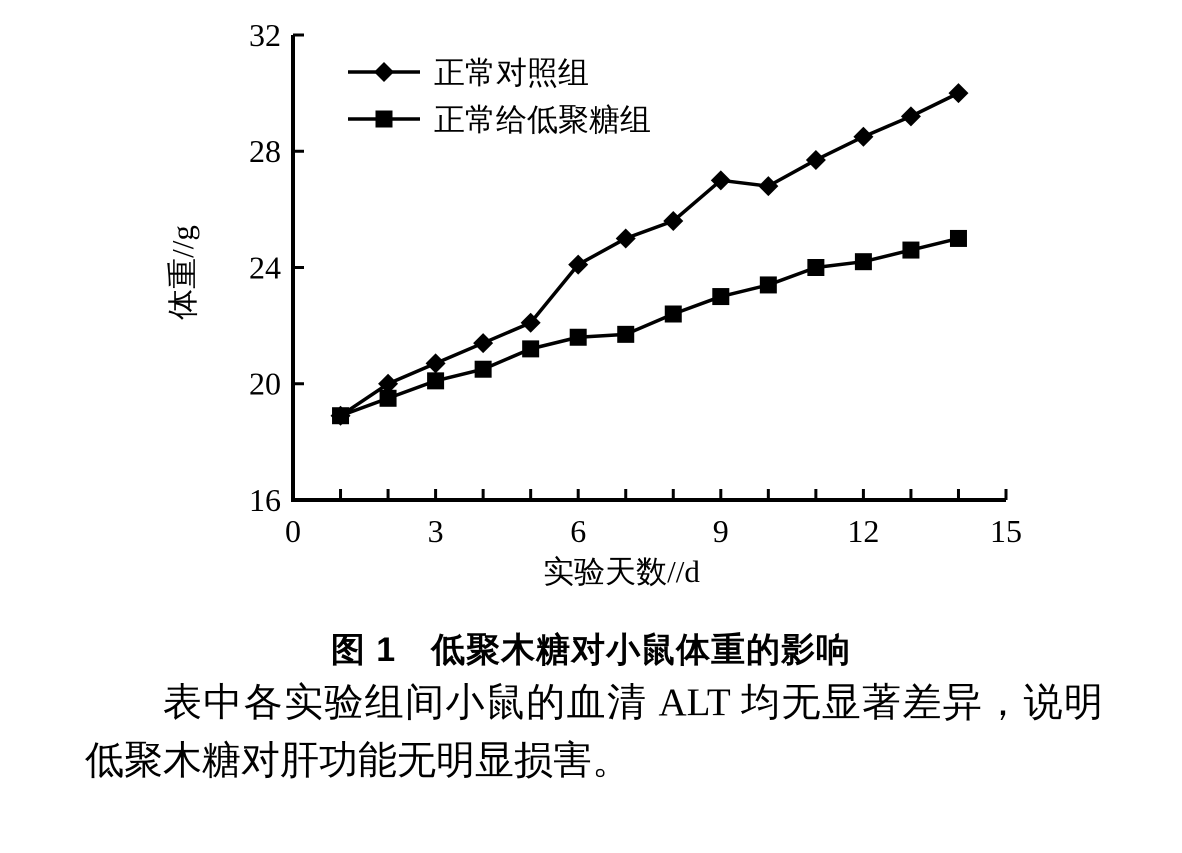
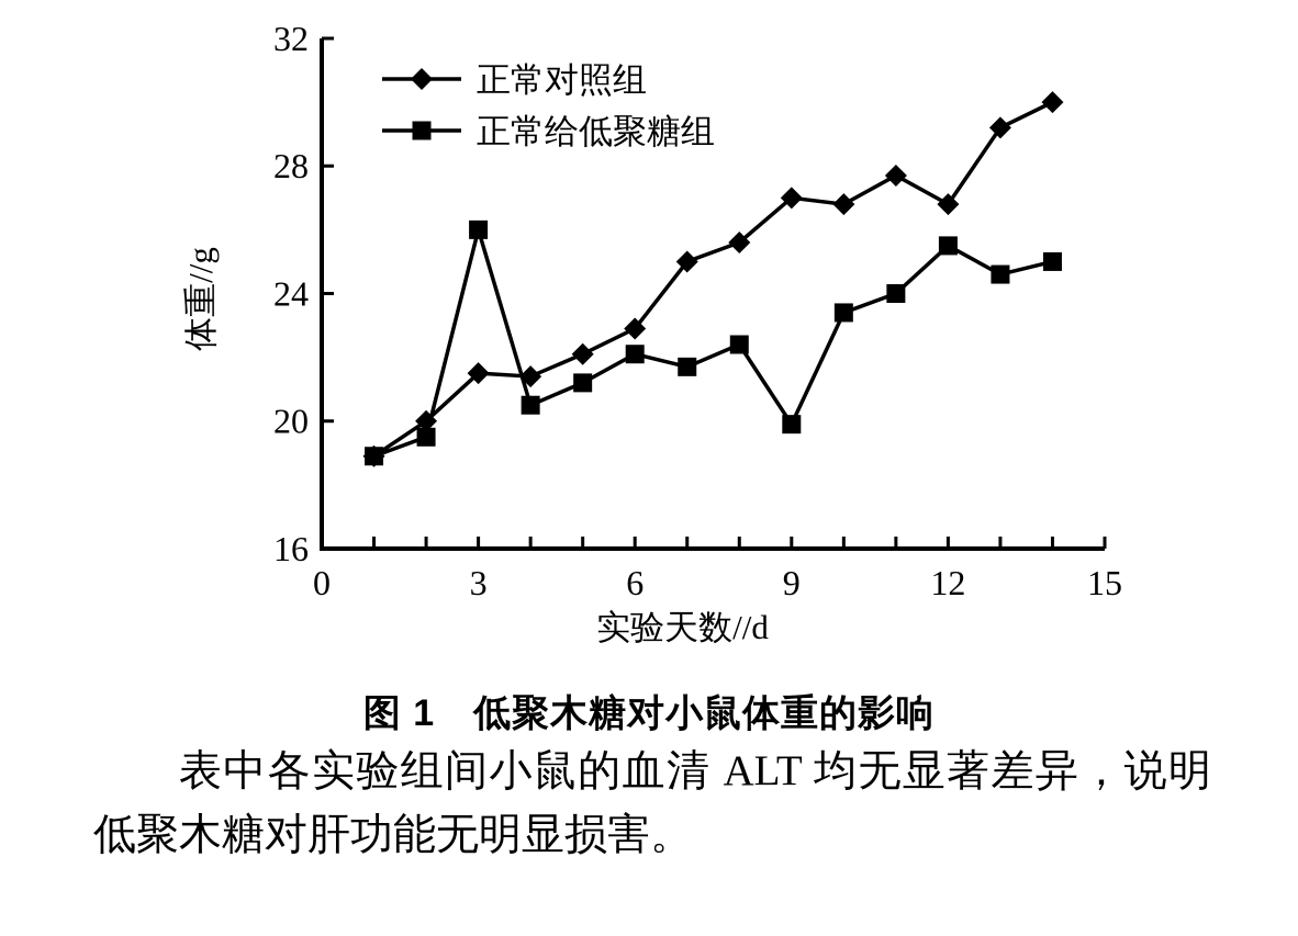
正常对照组/3: 20.7 -> 21.5
正常给低聚糖组/3: 20.1 -> 26.0
正常对照组/6: 24.1 -> 22.9
正常给低聚糖组/6: 21.6 -> 22.1
正常给低聚糖组/9: 23.0 -> 19.9
正常对照组/12: 28.5 -> 26.8
正常给低聚糖组/12: 24.2 -> 25.5
